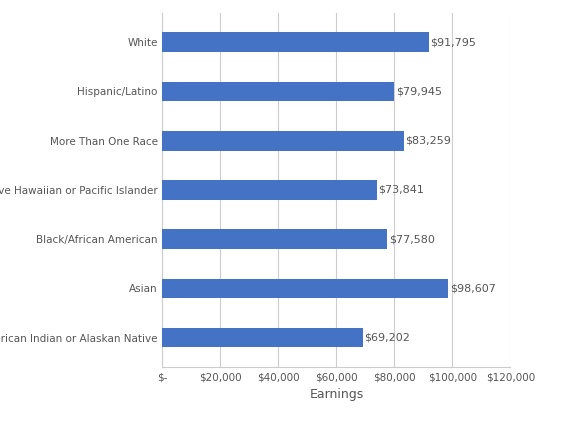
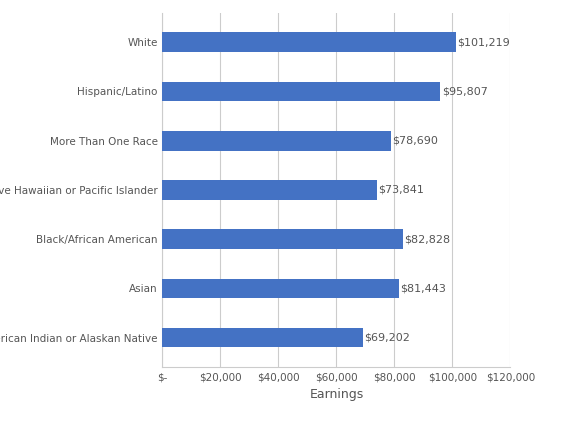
White: $91,795 -> $101,219
Hispanic/Latino: $79,945 -> $95,807
More Than One Race: $83,259 -> $78,690
Black/African American: $77,580 -> $82,828
Asian: $98,607 -> $81,443
